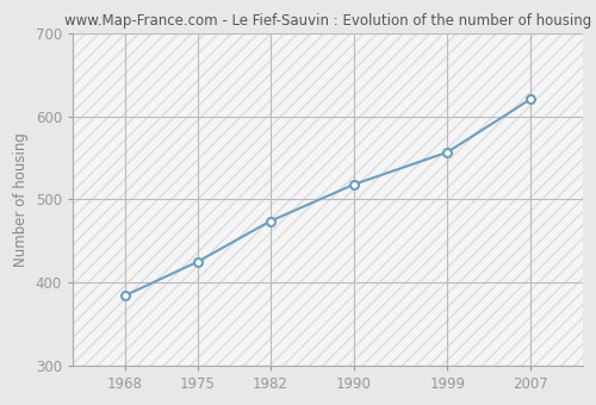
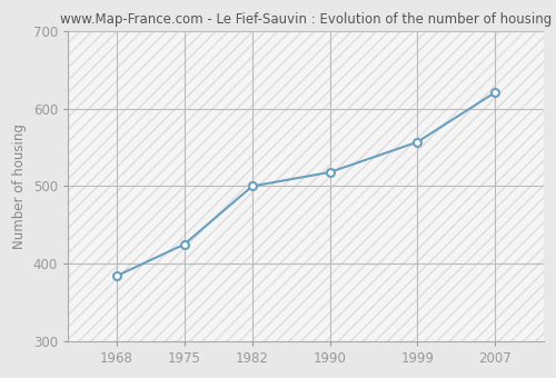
1982: 474 -> 500
